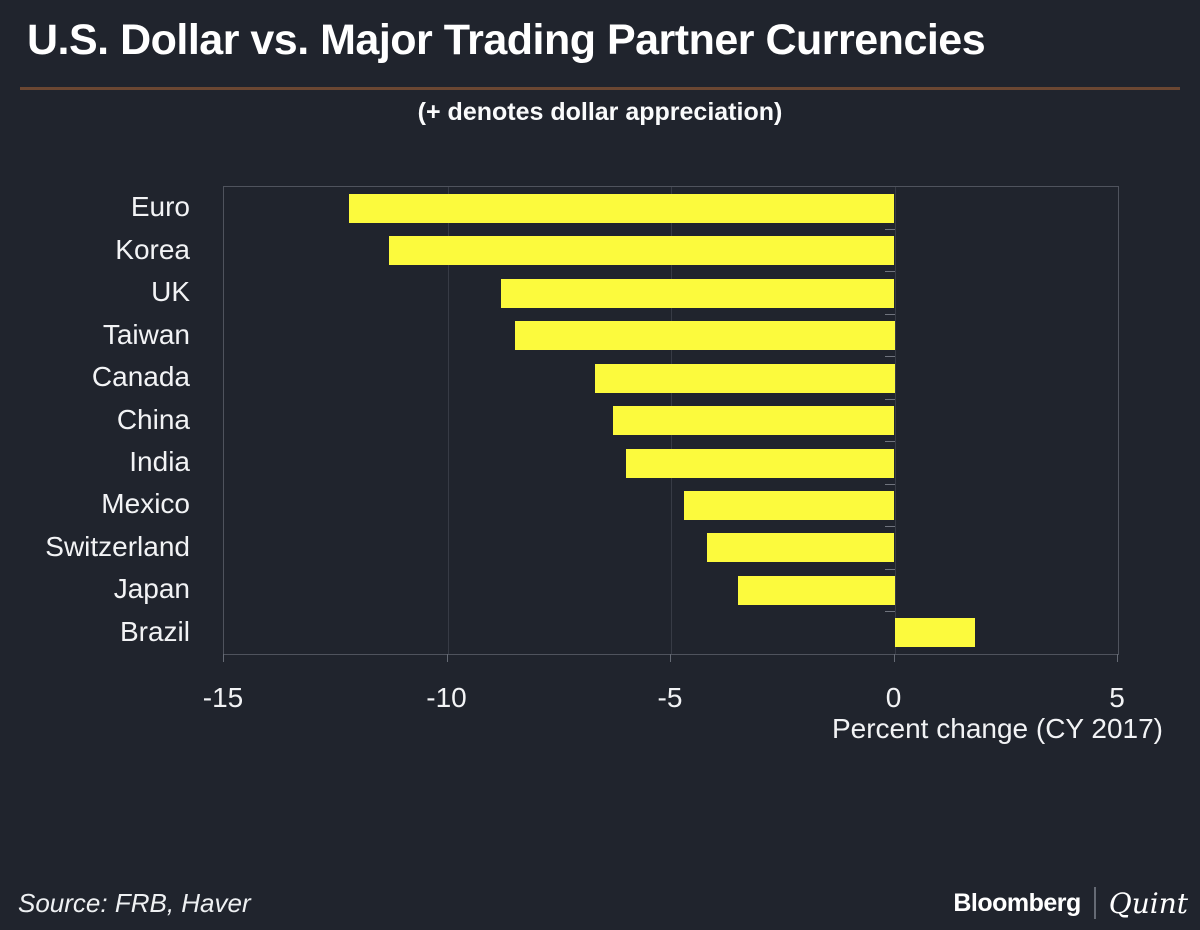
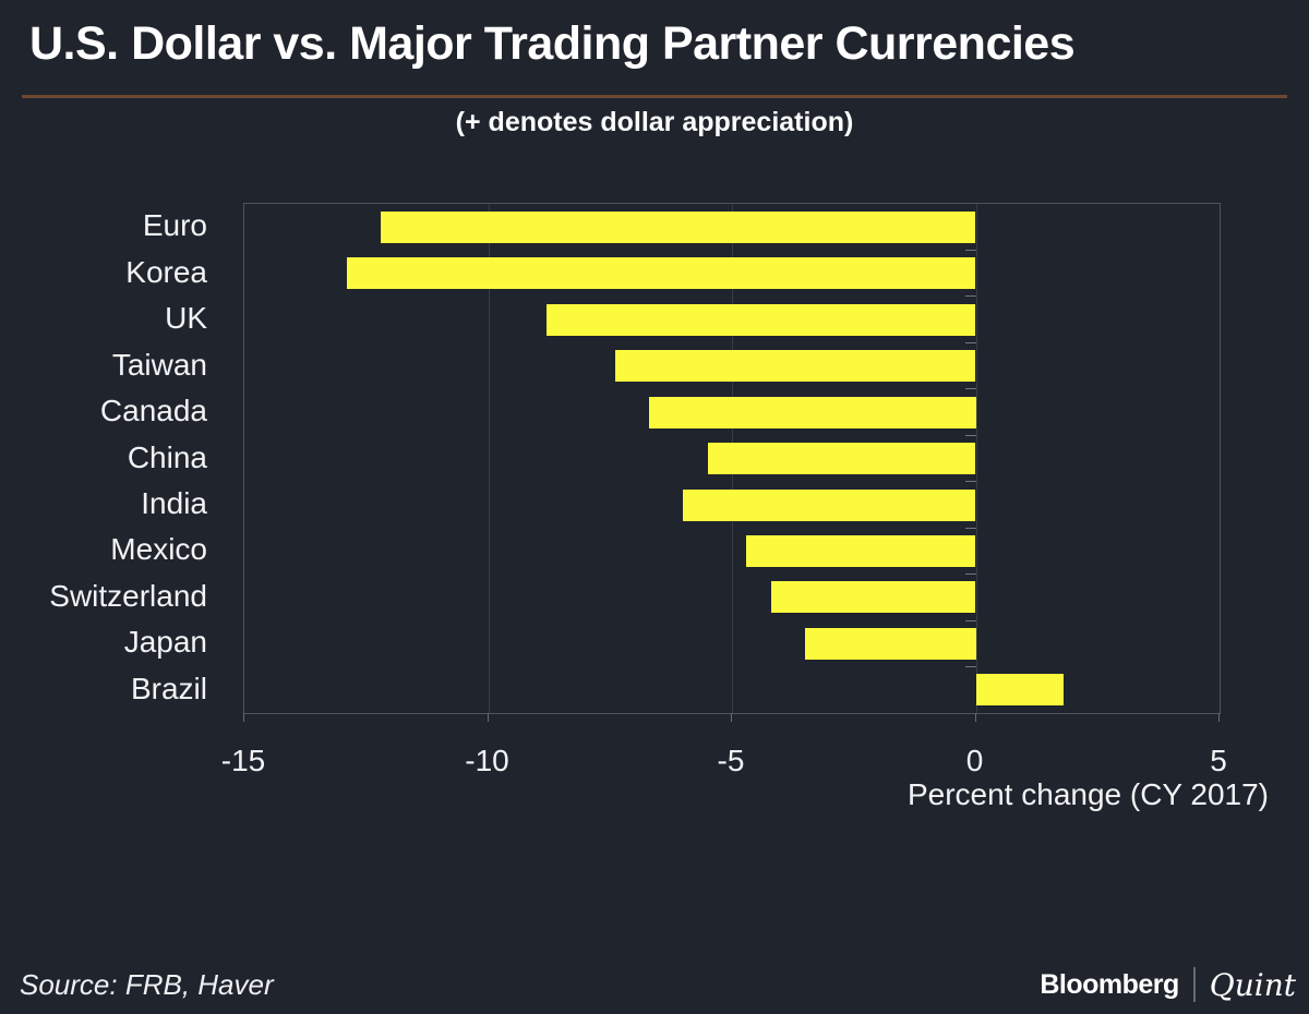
Korea: -11.3 -> -12.9
Taiwan: -8.5 -> -7.4
China: -6.3 -> -5.5
